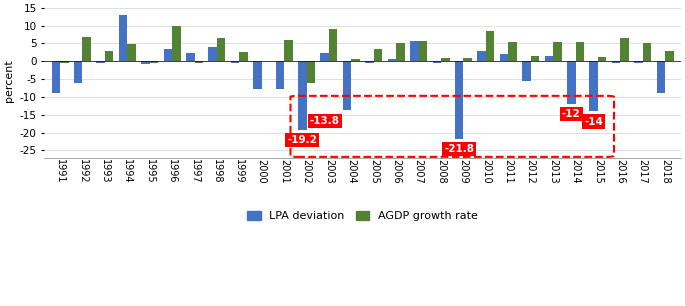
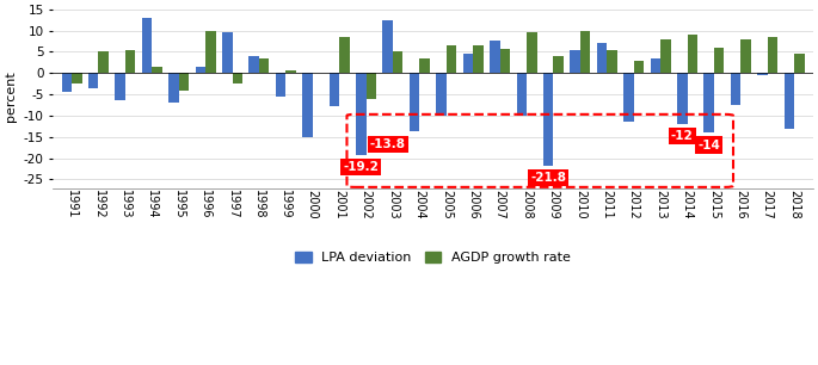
LPA deviation/1991: -8.8 -> -4.5
AGDP growth rate/1991: -0.5 -> -2.5
LPA deviation/1992: -6.2 -> -3.5
AGDP growth rate/1992: 6.8 -> 5.0
LPA deviation/1993: -0.5 -> -6.5
AGDP growth rate/1993: 3.0 -> 5.5
AGDP growth rate/1994: 4.8 -> 1.5
LPA deviation/1995: -0.8 -> -7.0
AGDP growth rate/1995: -0.5 -> -4.0
LPA deviation/1996: 3.3 -> 1.5
LPA deviation/1997: 2.2 -> 9.5
AGDP growth rate/1997: -0.5 -> -2.5
AGDP growth rate/1998: 6.5 -> 3.5
LPA deviation/1999: -0.4 -> -5.5
AGDP growth rate/1999: 2.5 -> 0.5
LPA deviation/2000: -7.8 -> -15.0
AGDP growth rate/2001: 6.0 -> 8.5
LPA deviation/2003: 2.2 -> 12.5
AGDP growth rate/2003: 9.0 -> 5.0
AGDP growth rate/2004: 0.5 -> 3.5
LPA deviation/2005: -0.5 -> -10.0
AGDP growth rate/2005: 3.5 -> 6.5
LPA deviation/2006: 0.5 -> 4.5
AGDP growth rate/2006: 5.0 -> 6.5
LPA deviation/2007: 5.8 -> 7.5
LPA deviation/2008: -0.5 -> -10.0
AGDP growth rate/2008: 1.0 -> 9.5
AGDP growth rate/2009: 1.0 -> 4.0
LPA deviation/2010: 3.0 -> 5.5
AGDP growth rate/2010: 8.5 -> 10.0
LPA deviation/2011: 2.0 -> 7.0
LPA deviation/2012: -5.5 -> -11.5
AGDP growth rate/2012: 1.5 -> 3.0
LPA deviation/2013: 1.5 -> 3.5
AGDP growth rate/2013: 5.5 -> 8.0
AGDP growth rate/2014: 5.5 -> 9.0
AGDP growth rate/2015: 1.2 -> 6.0
LPA deviation/2016: -0.5 -> -7.5
AGDP growth rate/2016: 6.5 -> 8.0
AGDP growth rate/2017: 5.0 -> 8.5
LPA deviation/2018: -9.0 -> -13.0
AGDP growth rate/2018: 2.8 -> 4.5
